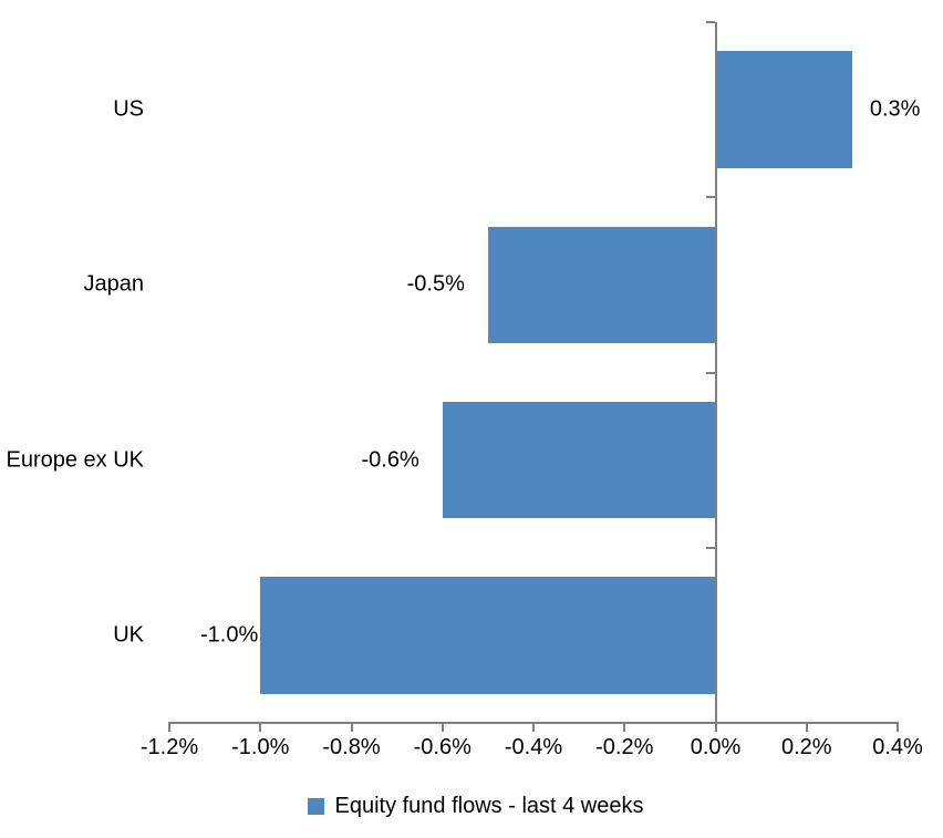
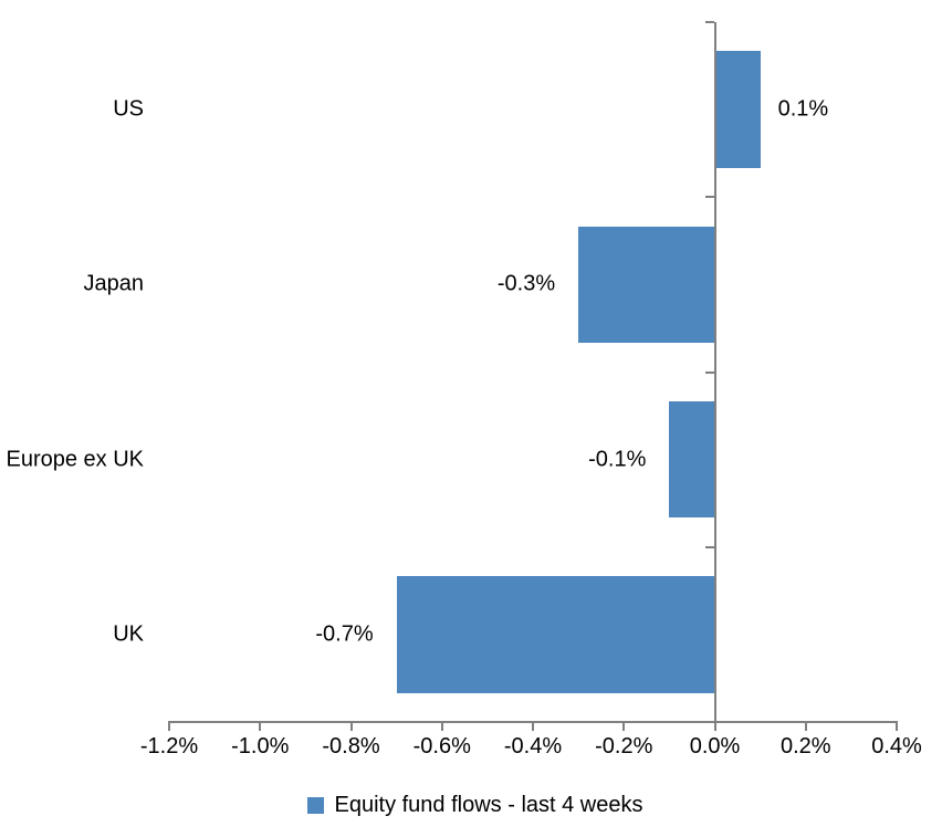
US: 0.3% -> 0.1%
Japan: -0.5% -> -0.3%
Europe ex UK: -0.6% -> -0.1%
UK: -1.0% -> -0.7%
